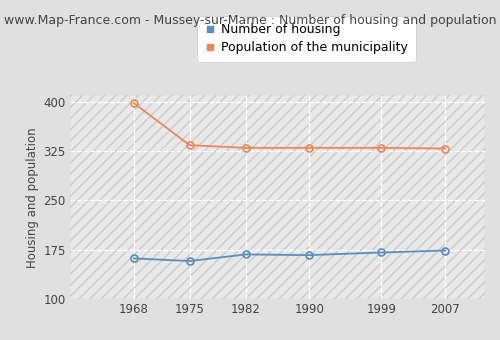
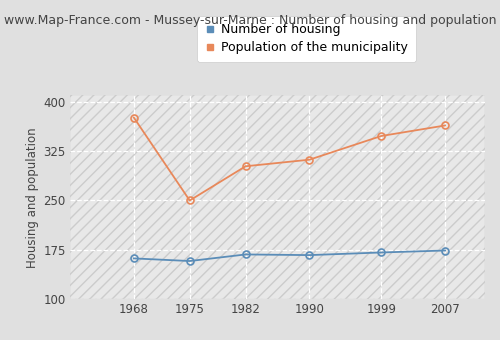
Population of the municipality/1968: 398 -> 376
Population of the municipality/1975: 334 -> 250
Population of the municipality/1982: 330 -> 302
Population of the municipality/1990: 330 -> 312
Population of the municipality/1999: 330 -> 348
Population of the municipality/2007: 329 -> 364
